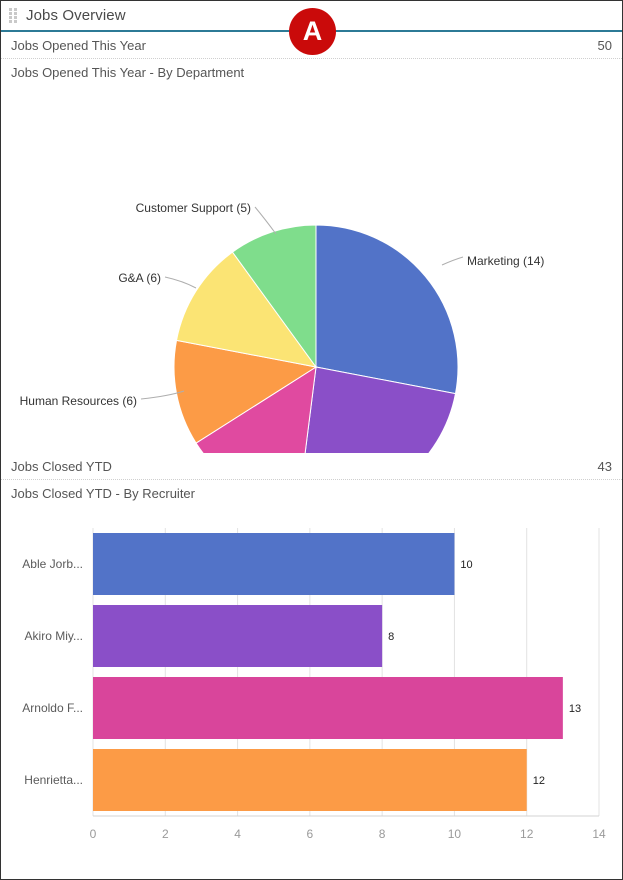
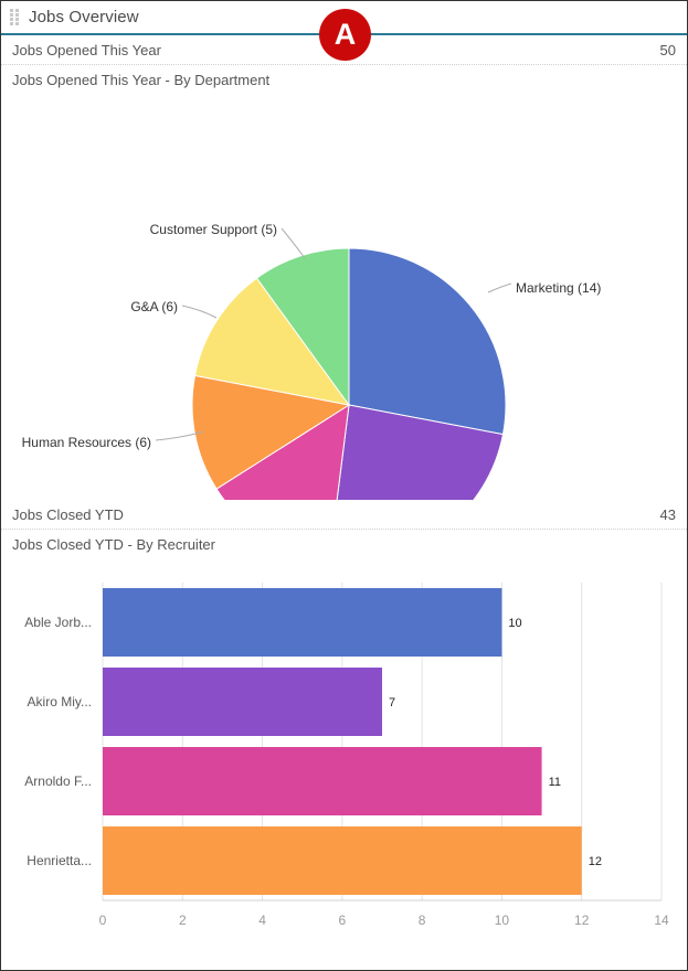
Jobs Closed YTD - By Recruiter/Akiro Miy...: 8 -> 7
Jobs Closed YTD - By Recruiter/Arnoldo F...: 13 -> 11
